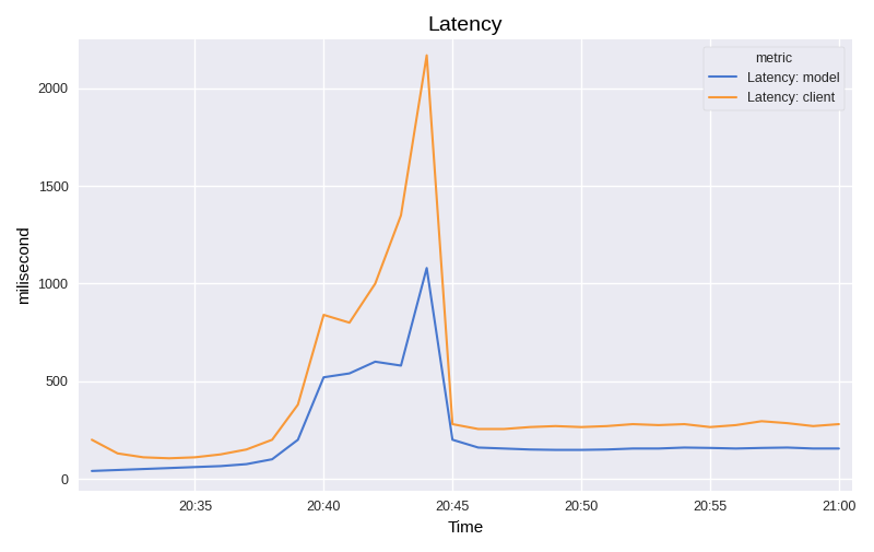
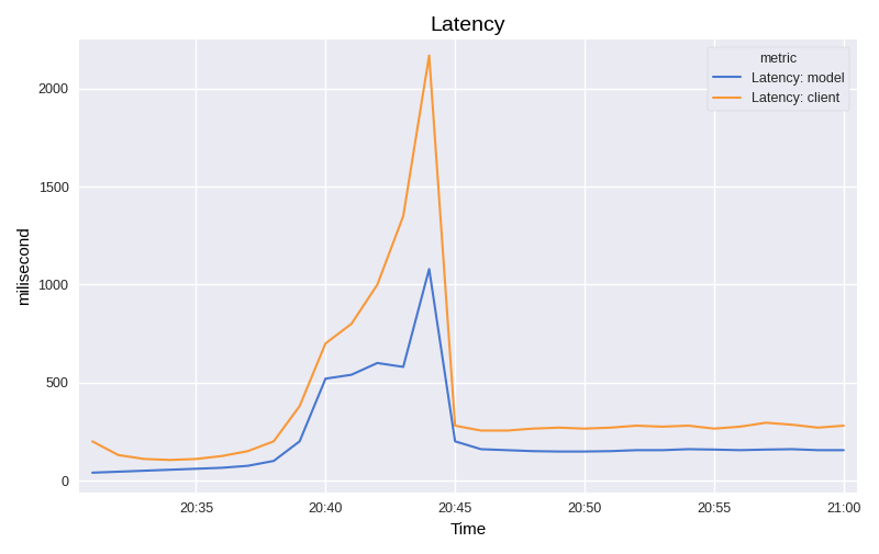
Latency: client/20:40: 840 -> 700
